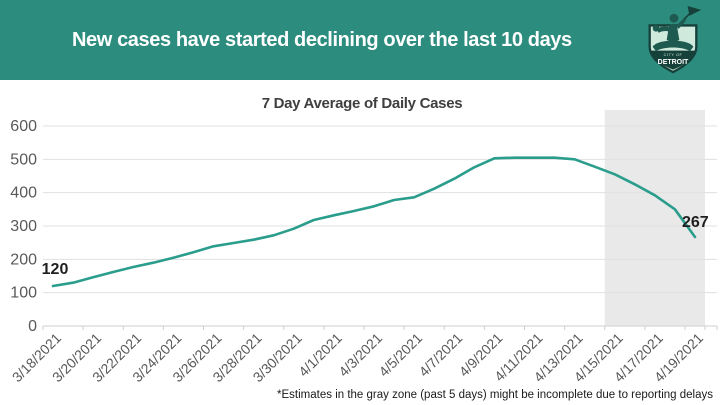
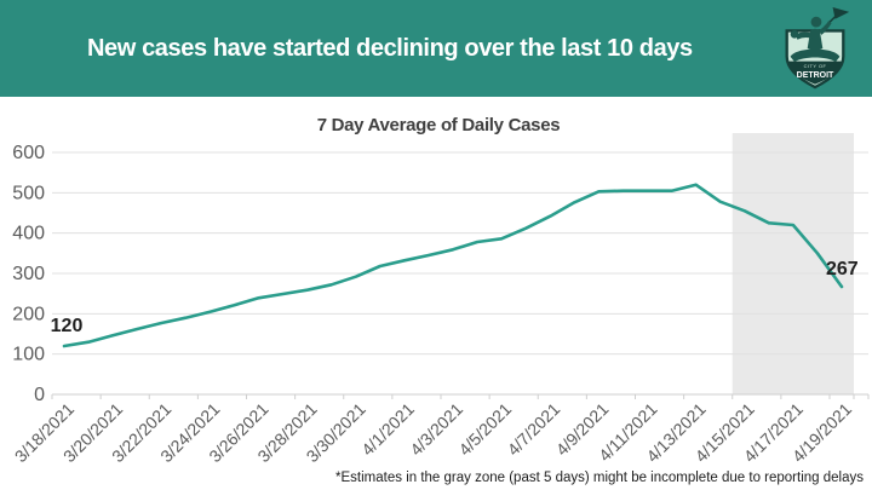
4/13/2021: 500 -> 520
4/17/2021: 390 -> 420
